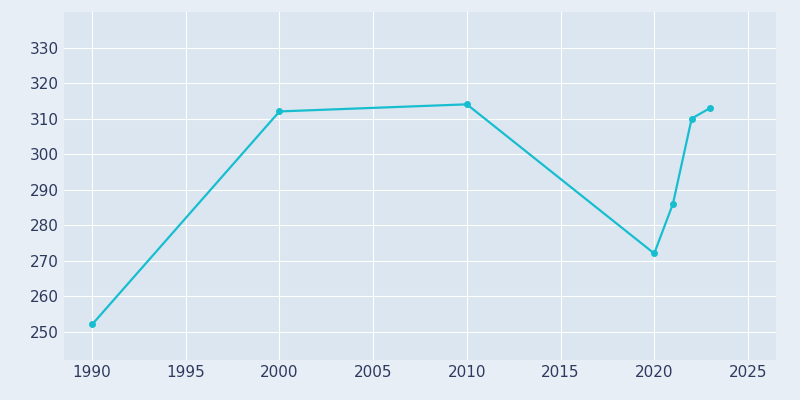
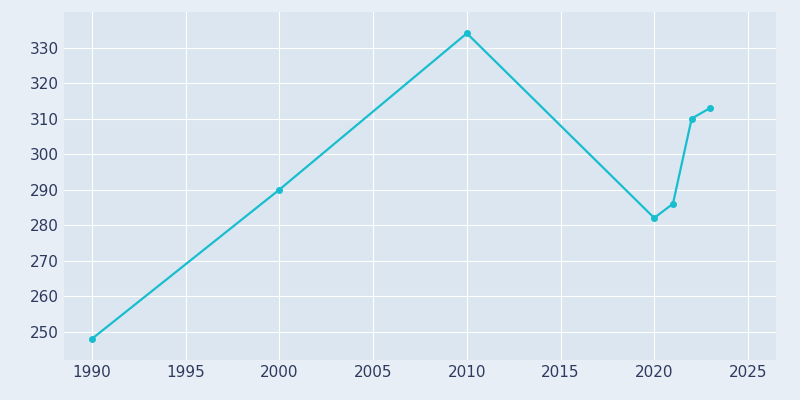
1990: 252 -> 248
2000: 312 -> 290
2010: 314 -> 334
2020: 272 -> 282
